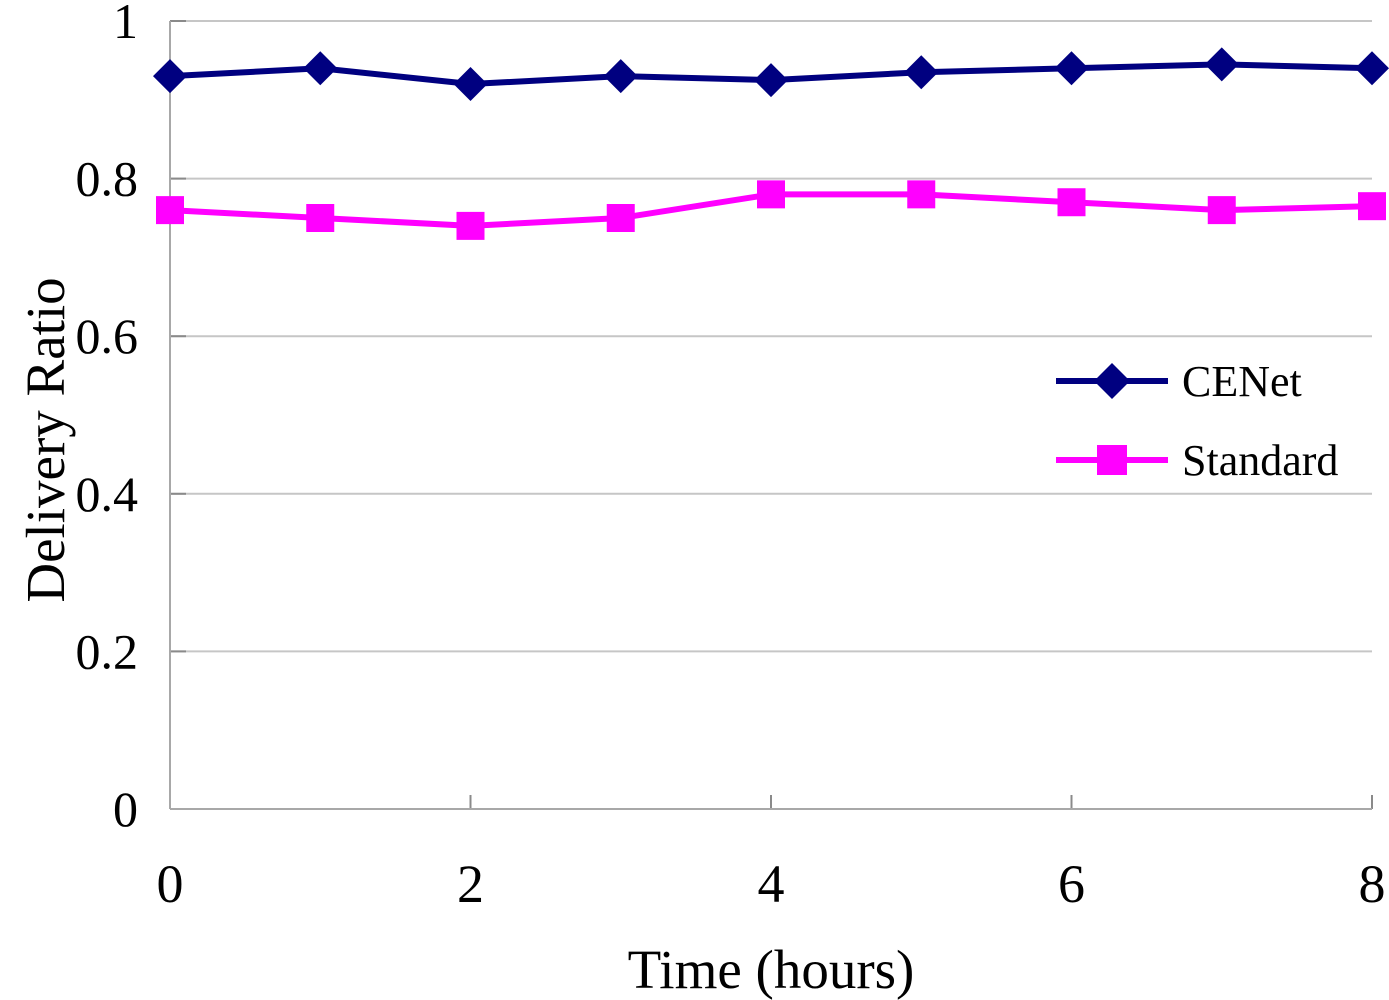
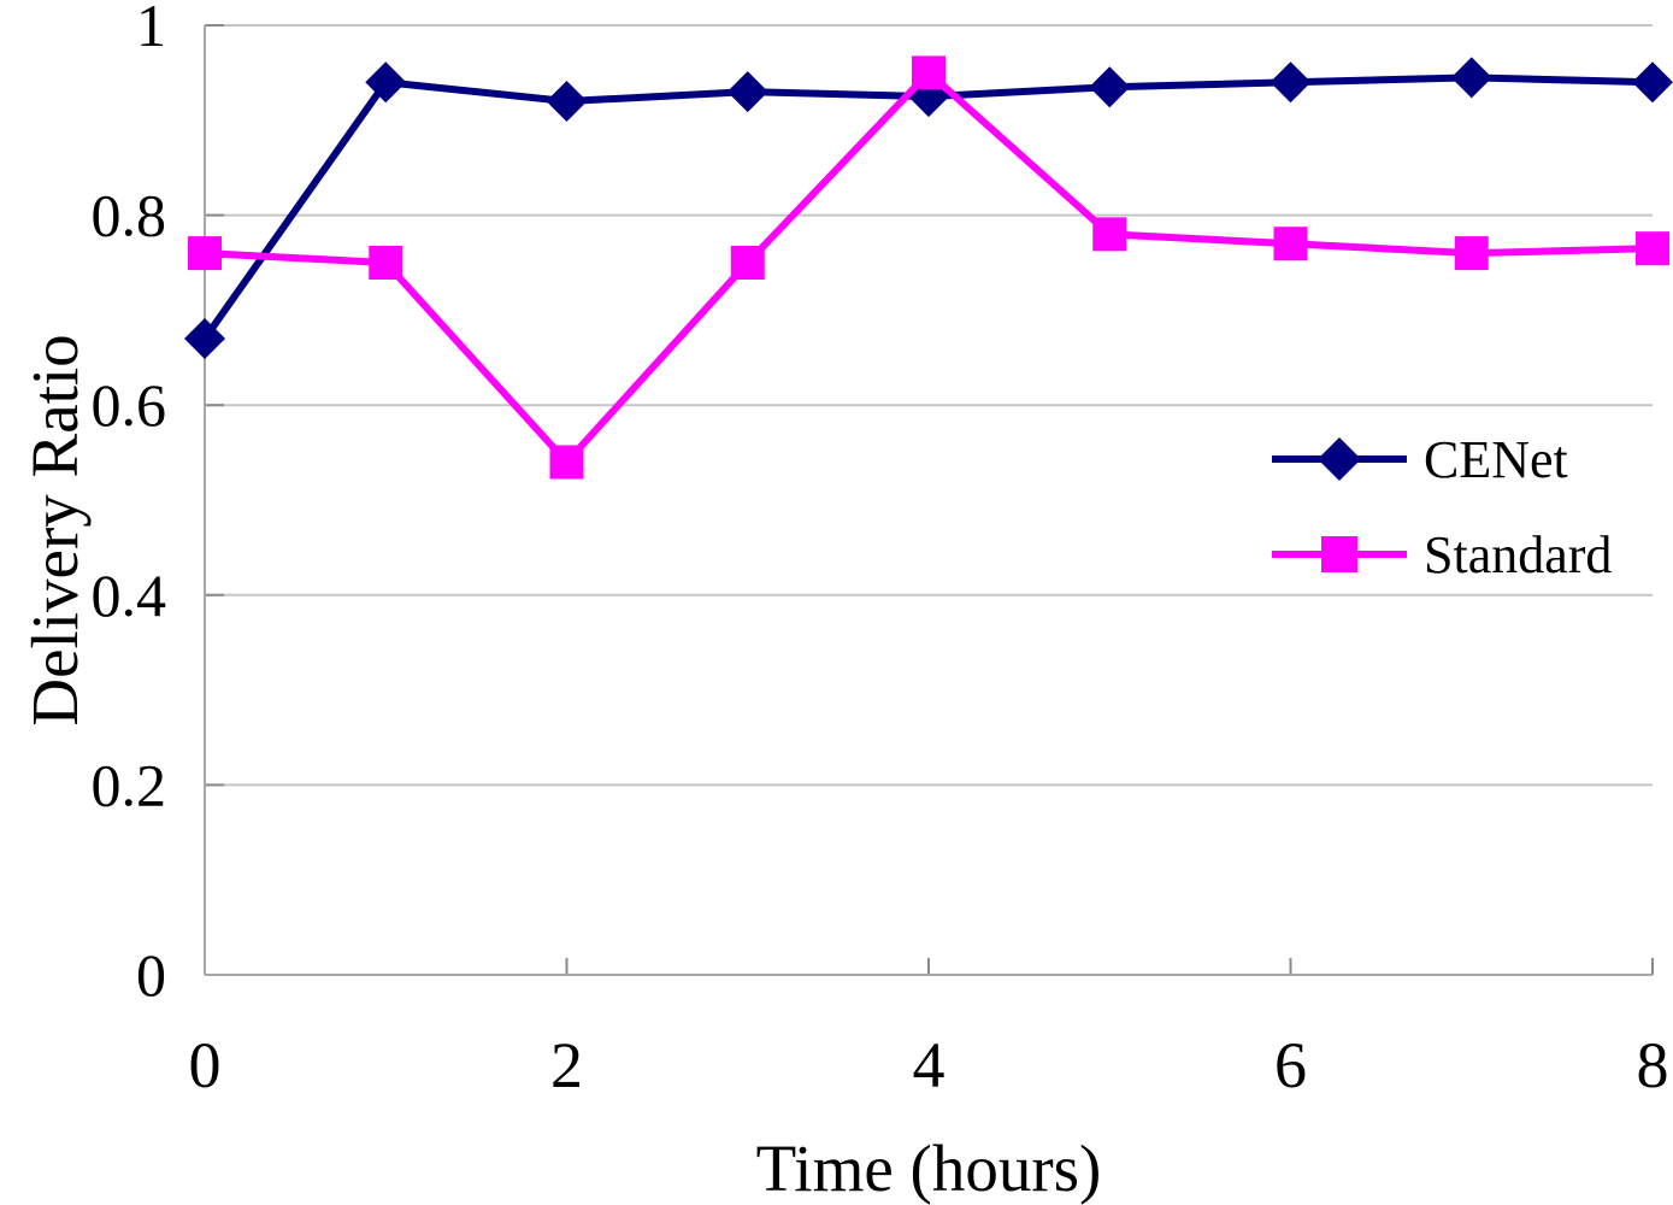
CENet/0: 0.93 -> 0.67
Standard/2: 0.74 -> 0.54
Standard/4: 0.78 -> 0.95
